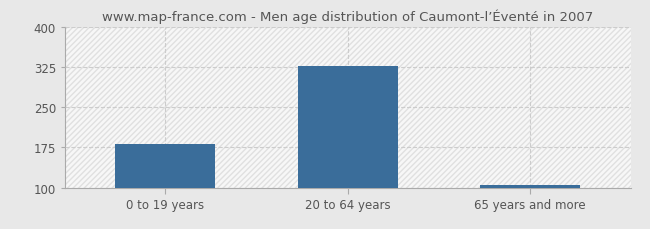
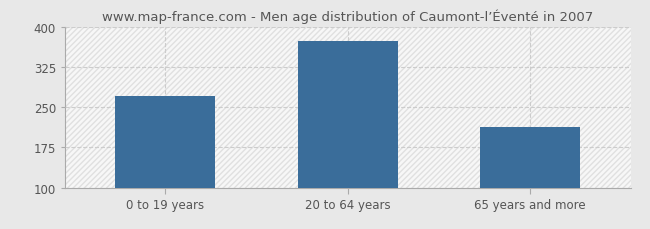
0 to 19 years: 181 -> 270
20 to 64 years: 326 -> 374
65 years and more: 104 -> 212
